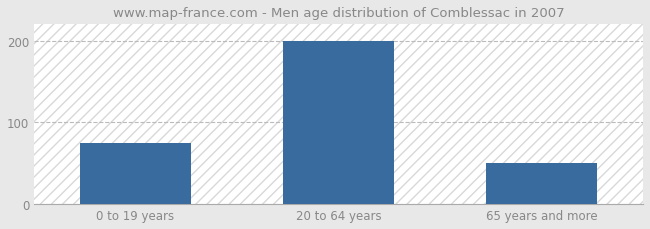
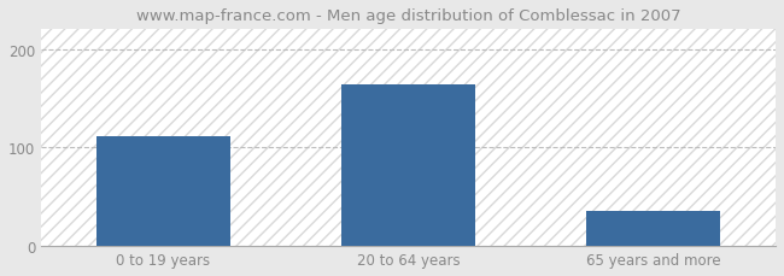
0 to 19 years: 75 -> 112
20 to 64 years: 200 -> 164
65 years and more: 50 -> 36
